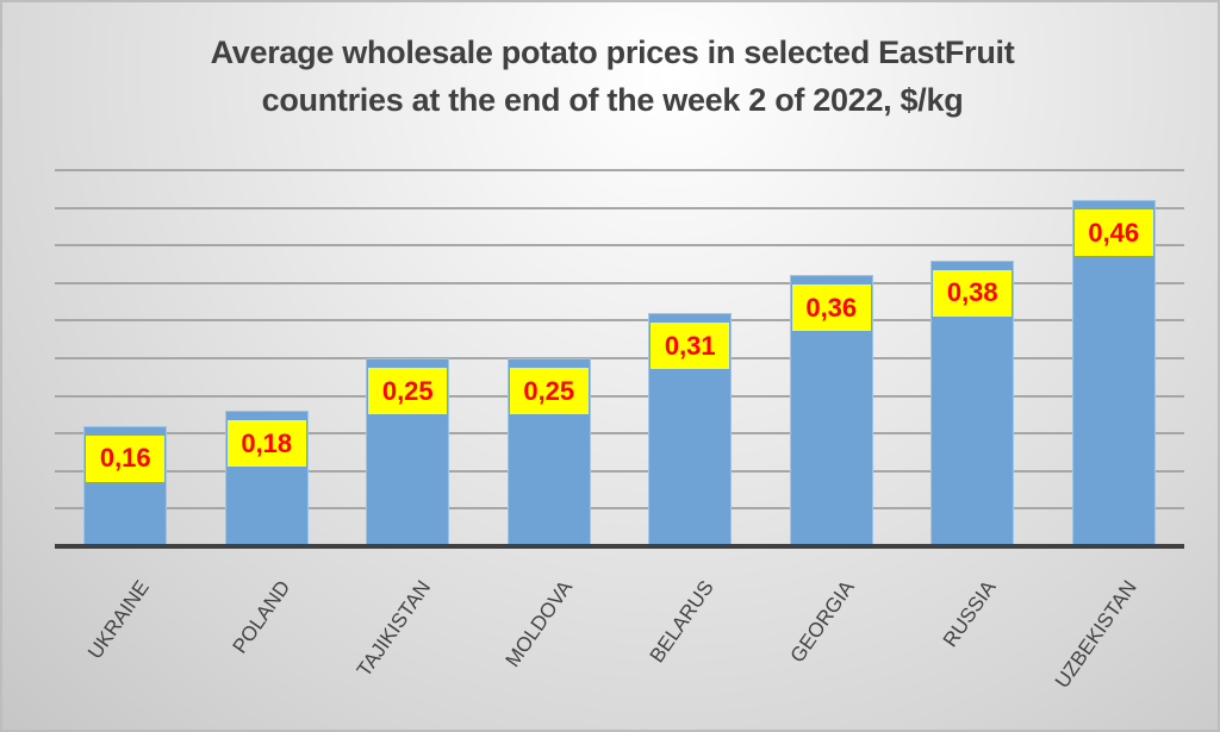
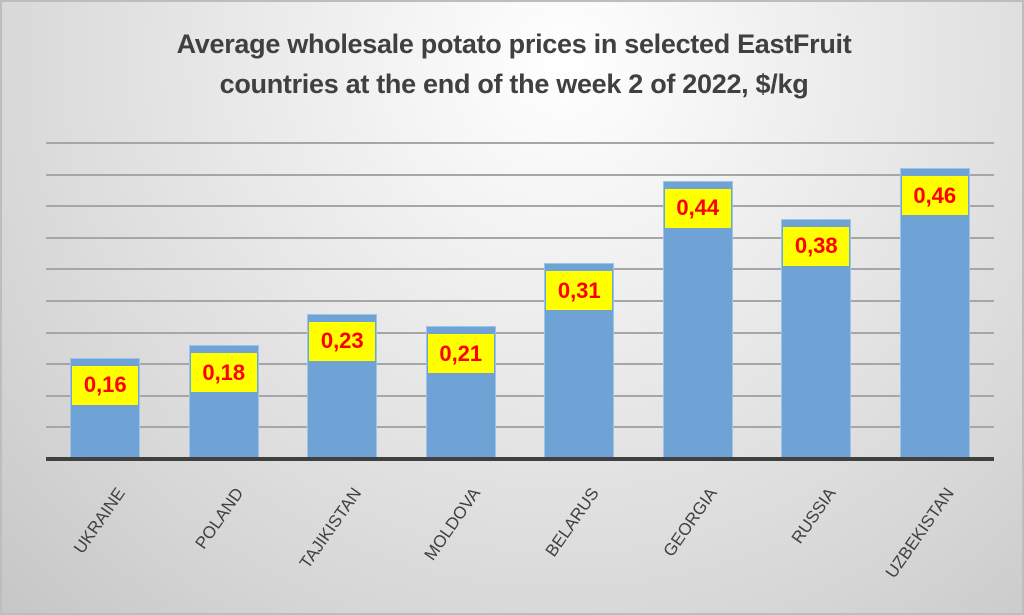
TAJIKISTAN: 0,25 -> 0,23
MOLDOVA: 0,25 -> 0,21
GEORGIA: 0,36 -> 0,44
